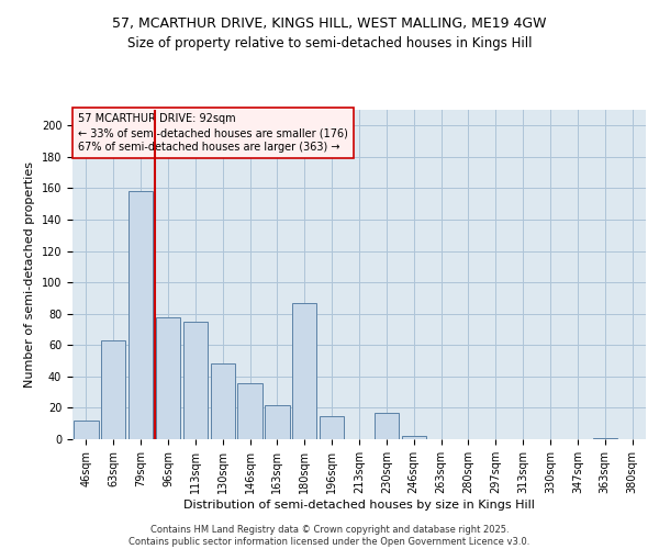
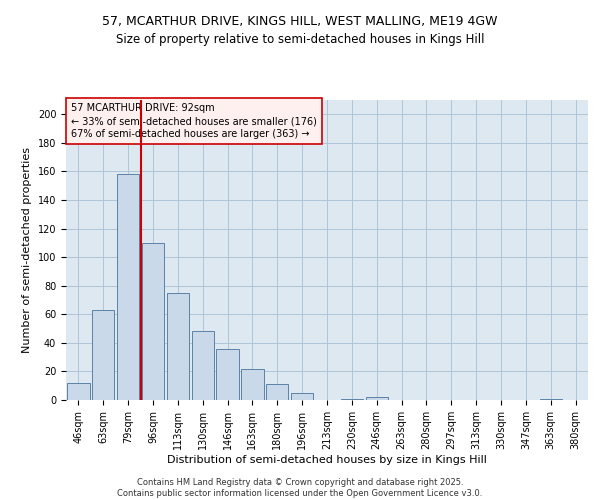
96sqm: 78 -> 110
180sqm: 87 -> 11
196sqm: 15 -> 5
230sqm: 17 -> 1
